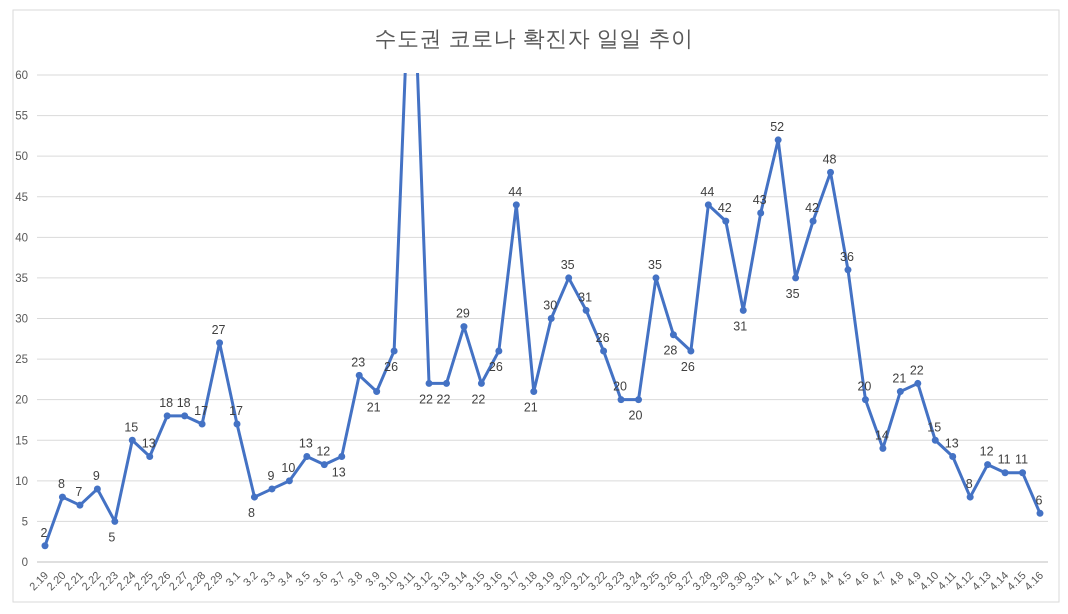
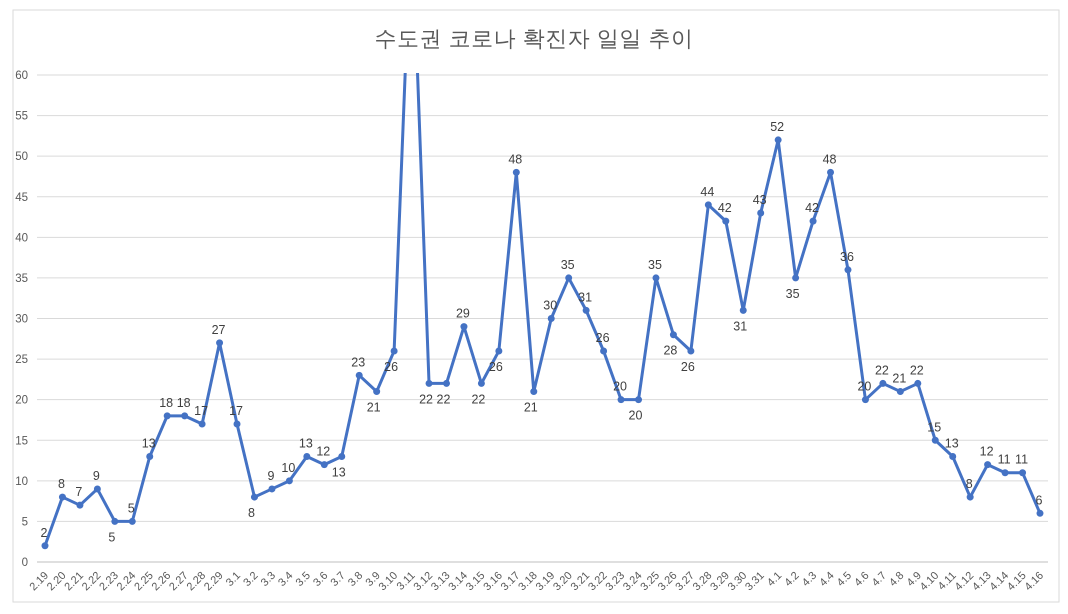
2.24: 15 -> 5
3.17: 44 -> 48
4.7: 14 -> 22
